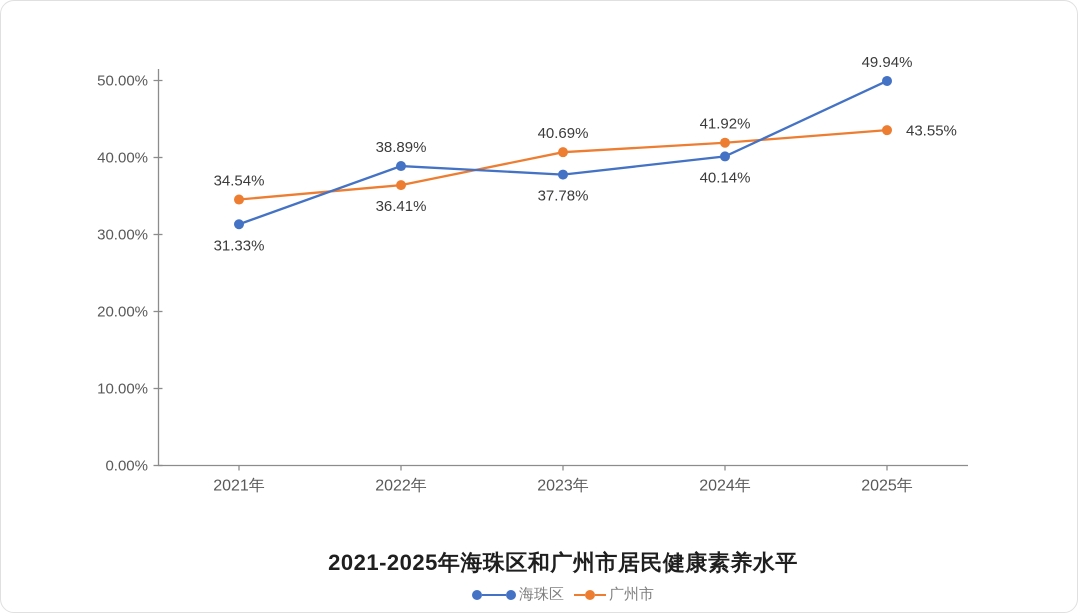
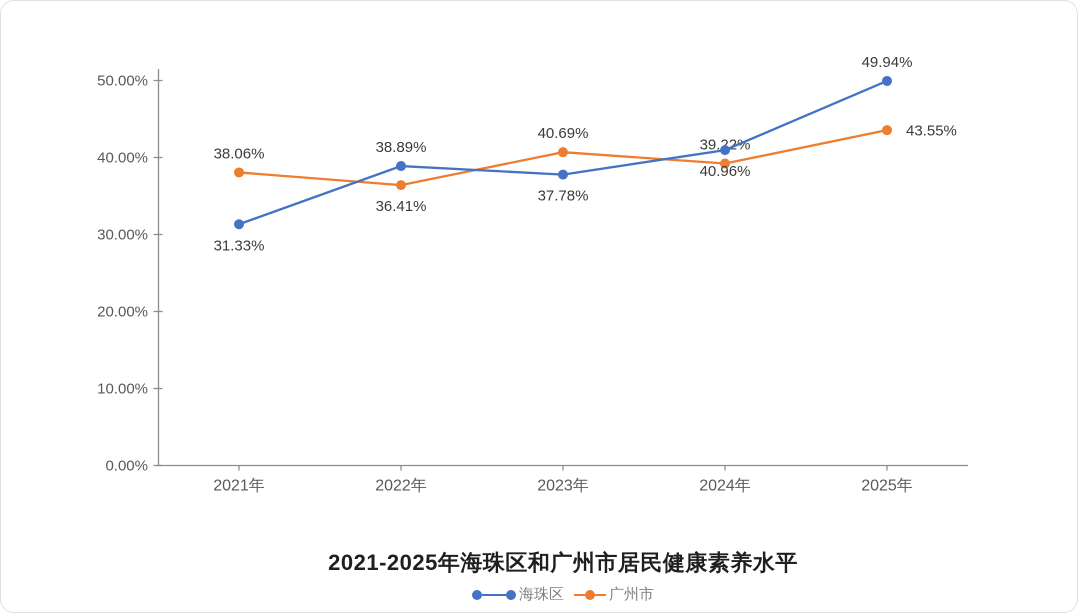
广州市/2021年: 34.54% -> 38.06%
海珠区/2024年: 40.14% -> 40.96%
广州市/2024年: 41.92% -> 39.22%
